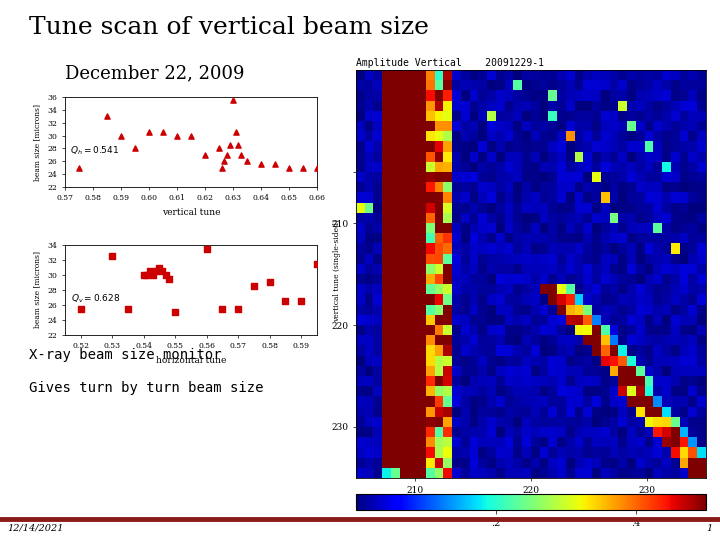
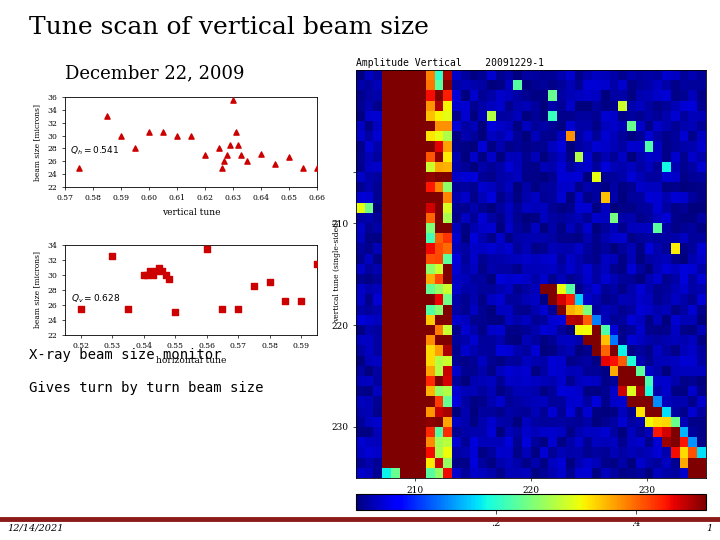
0.64: 25.5 -> 27.2
0.65: 25.0 -> 26.6
